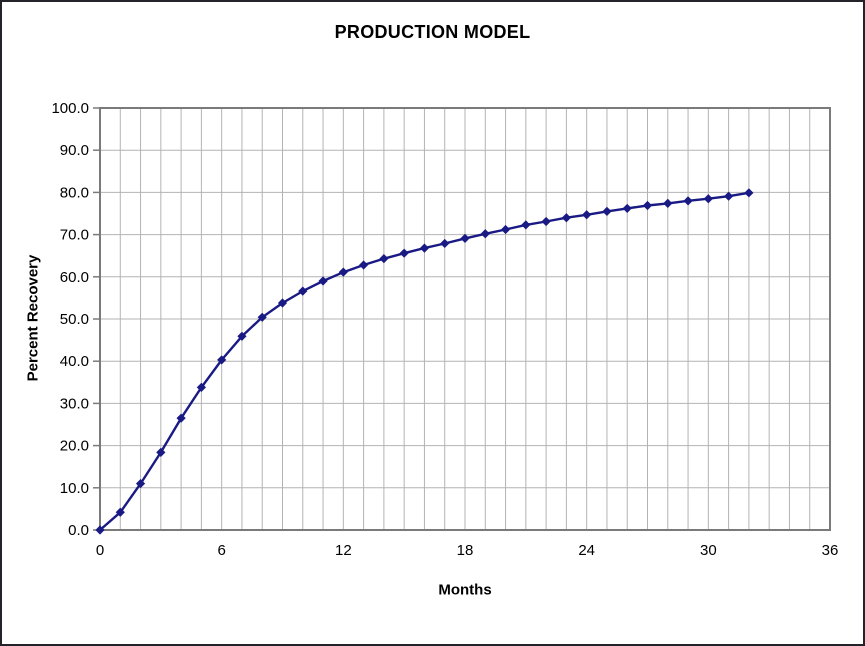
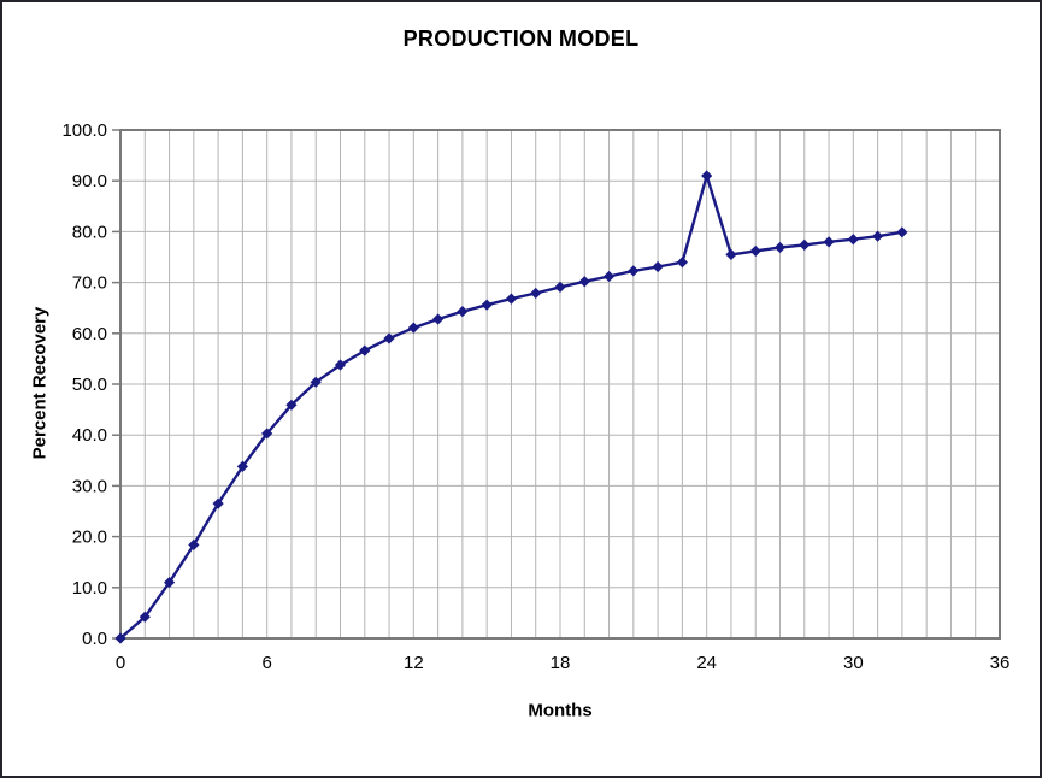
24: 75 -> 91
